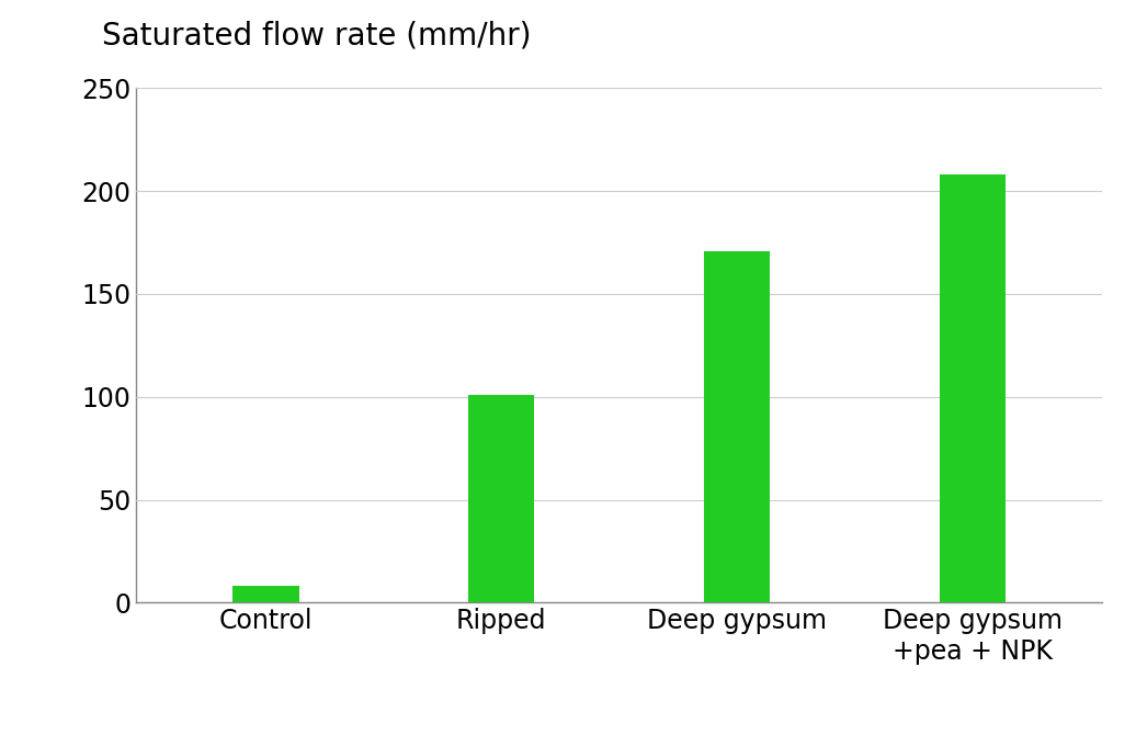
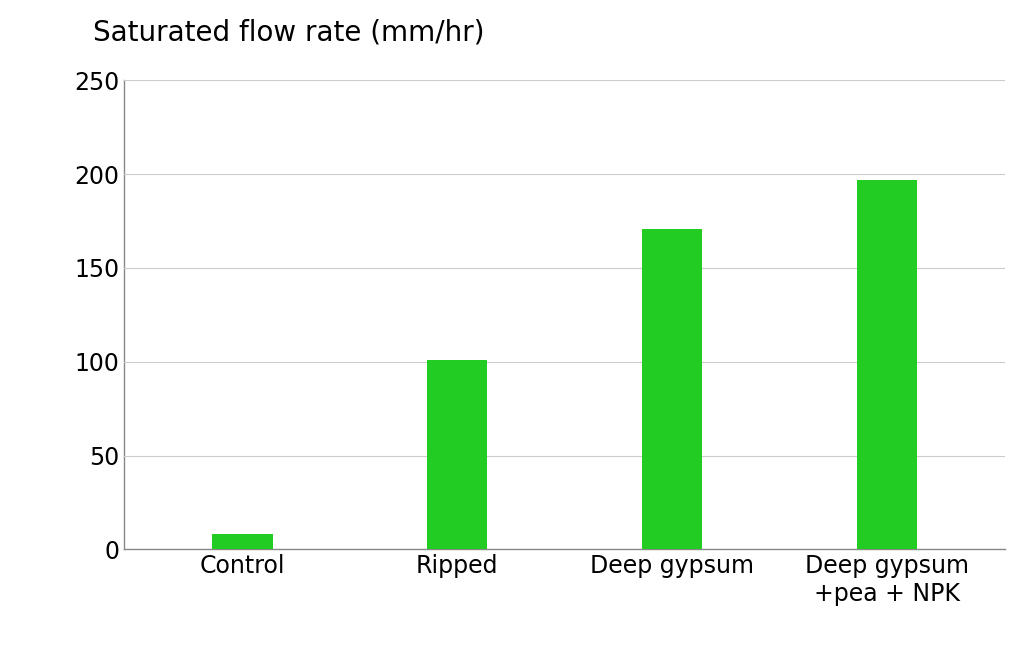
Deep gypsum +pea + NPK: 208 -> 197
